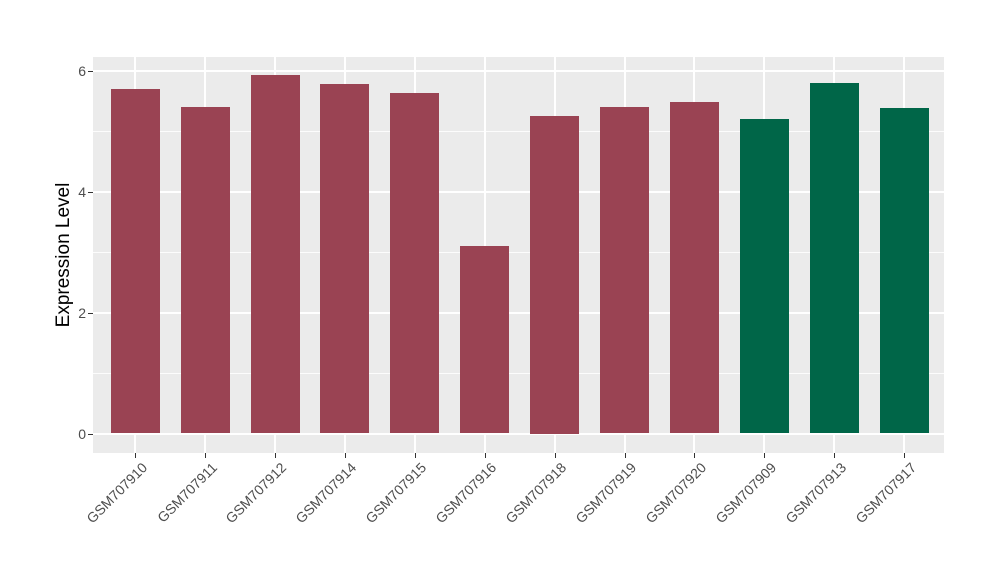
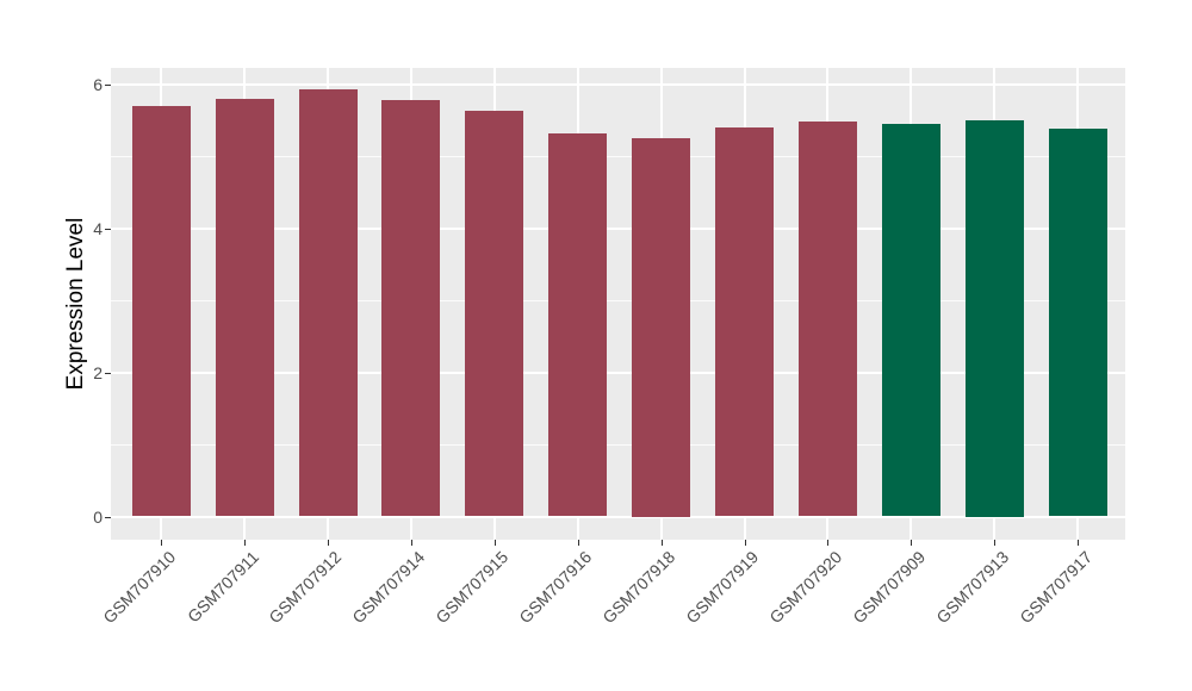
GSM707911: 5.4 -> 5.8
GSM707916: 3.1 -> 5.3
GSM707909: 5.2 -> 5.5
GSM707913: 5.8 -> 5.5
